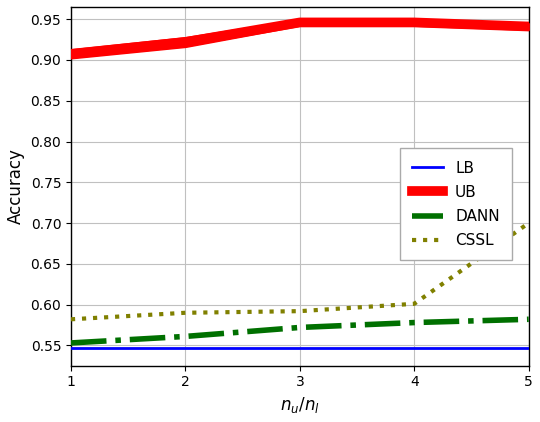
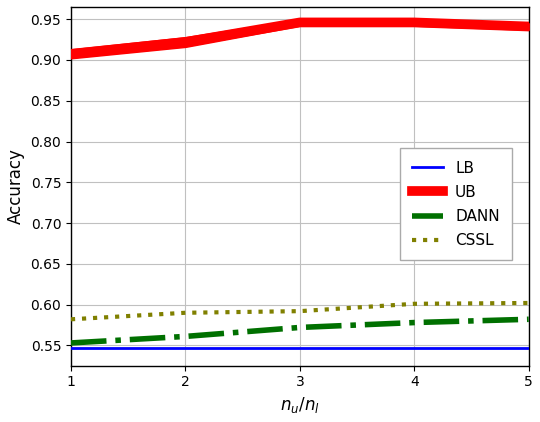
CSSL/5: 0.700 -> 0.602
